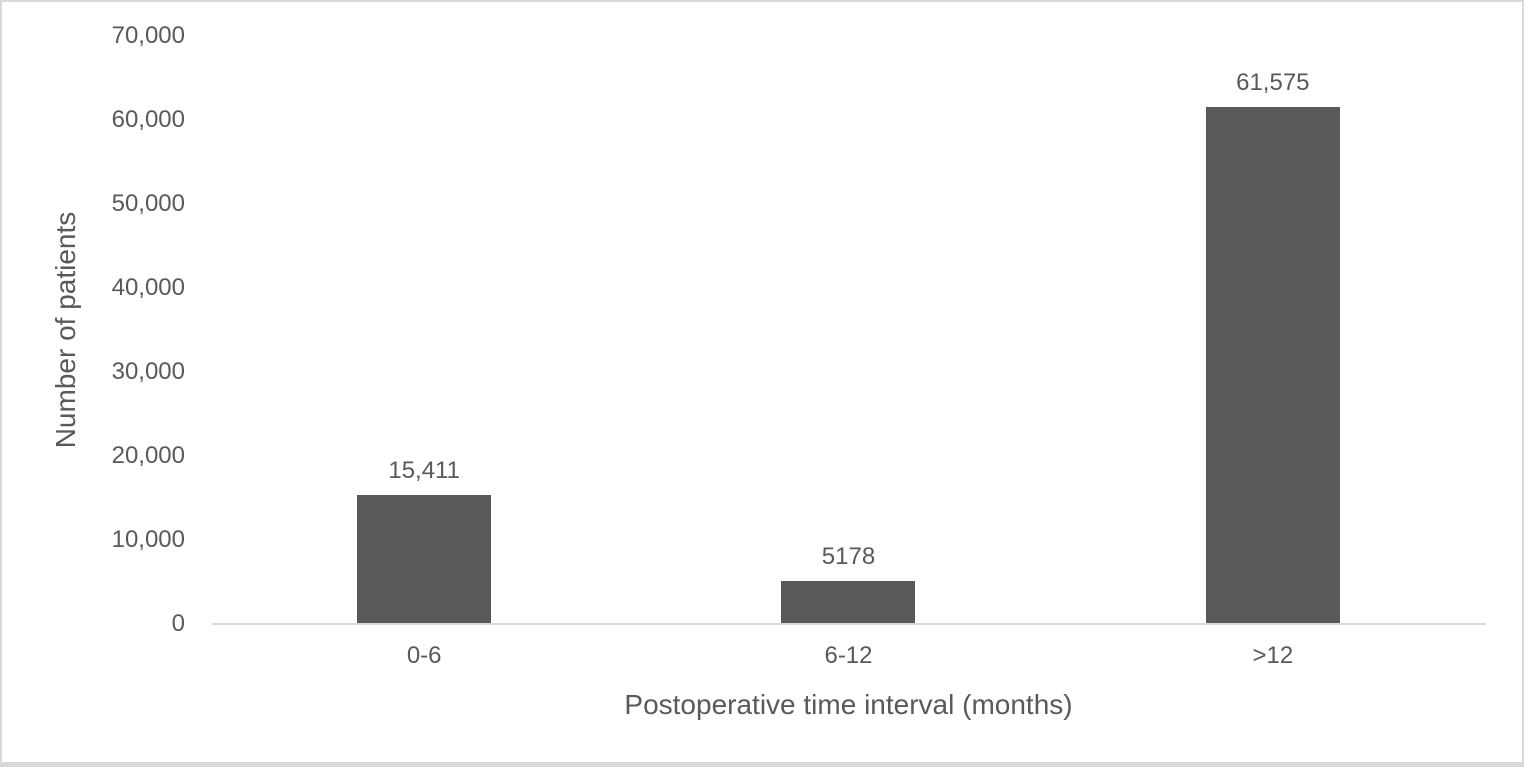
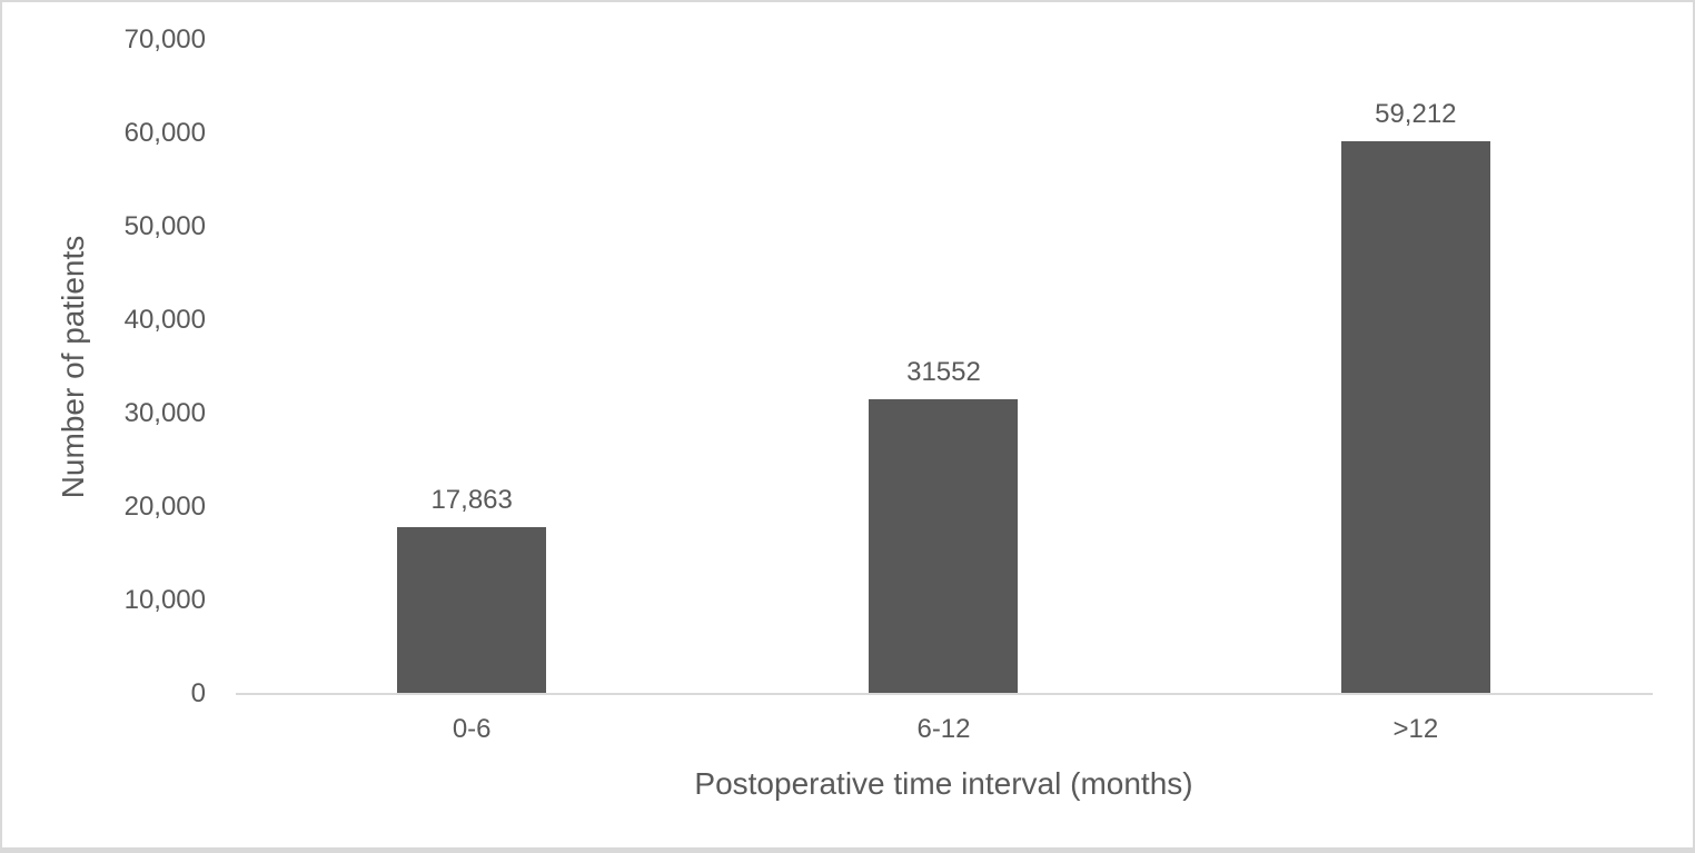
0-6: 15,411 -> 17,863
6-12: 5178 -> 31552
>12: 61,575 -> 59,212
